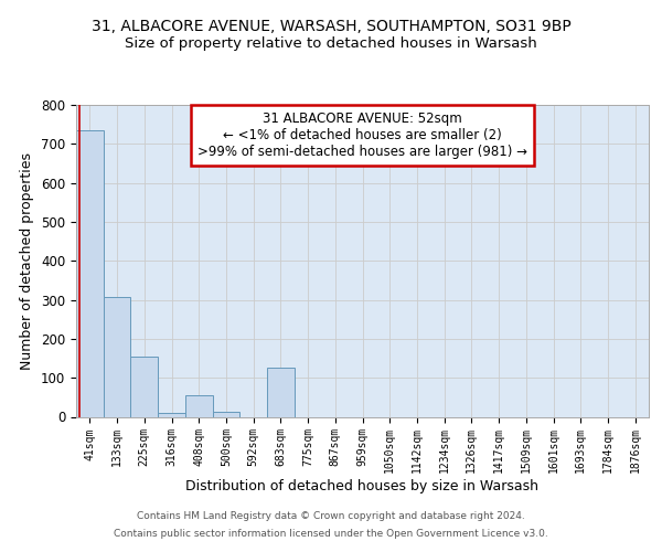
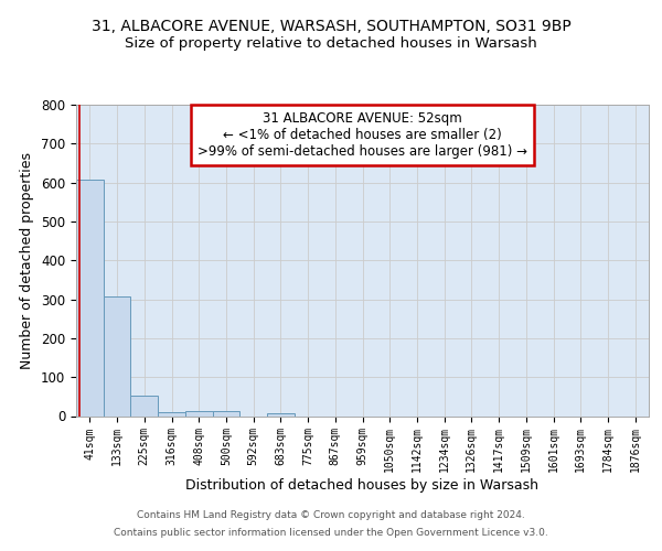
41sqm: 735 -> 607
225sqm: 155 -> 52
408sqm: 55 -> 12
683sqm: 125 -> 8
